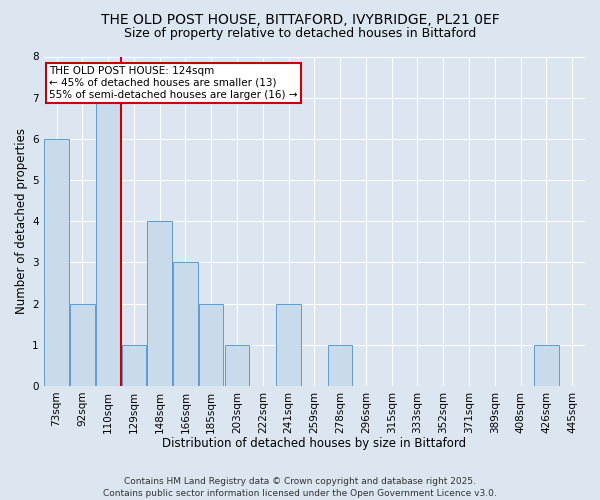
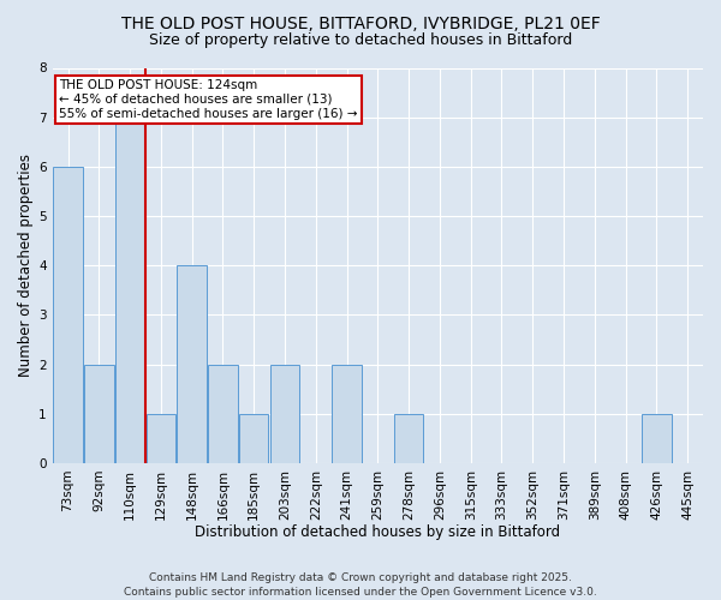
166sqm: 3 -> 2
185sqm: 2 -> 1
203sqm: 1 -> 2
